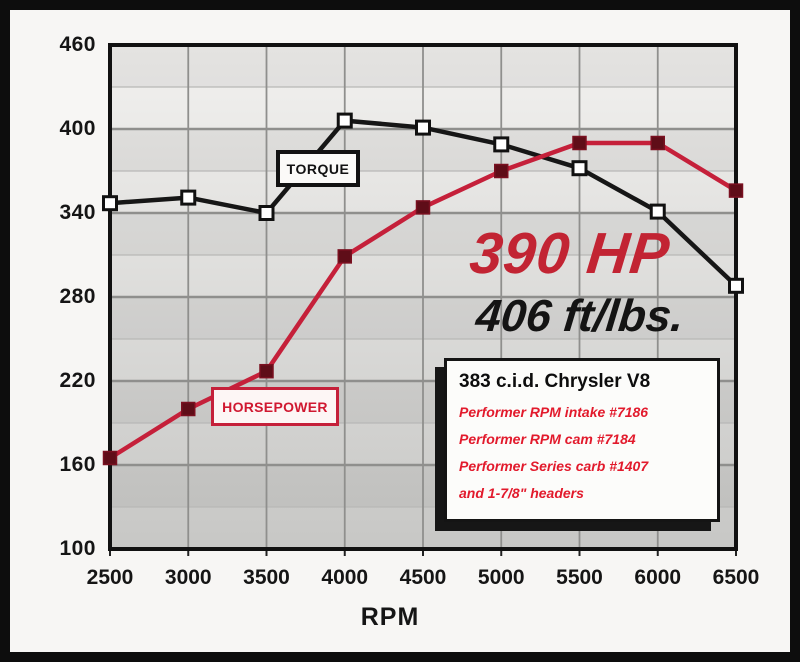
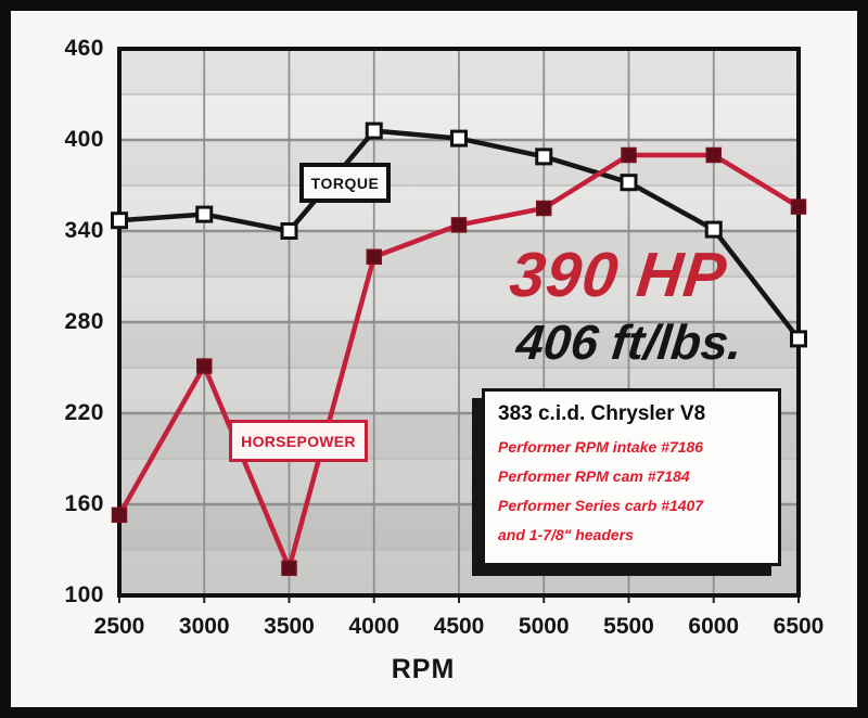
HORSEPOWER/2500: 165 -> 153
HORSEPOWER/3000: 200 -> 251
HORSEPOWER/3500: 227 -> 118
HORSEPOWER/4000: 309 -> 323
HORSEPOWER/5000: 370 -> 355
TORQUE/6500: 288 -> 269
